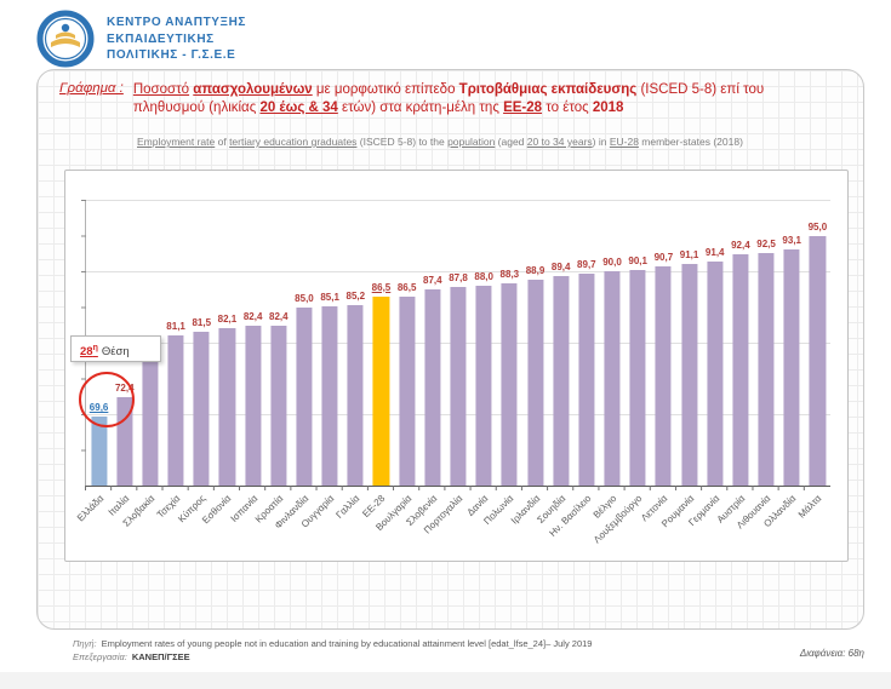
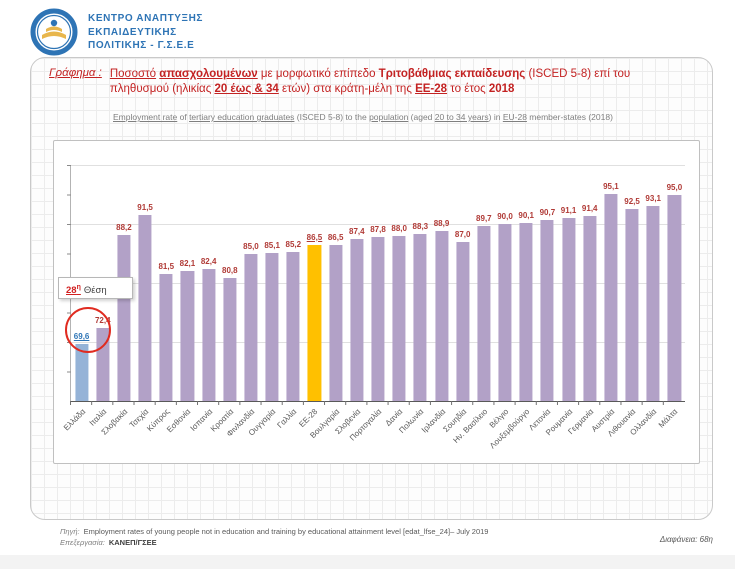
Σλοβακία: 78,2 -> 88,2
Τσεχία: 81,1 -> 91,5
Κροατία: 82,4 -> 80,8
Σουηδία: 89,4 -> 87,0
Αυστρία: 92,4 -> 95,1
